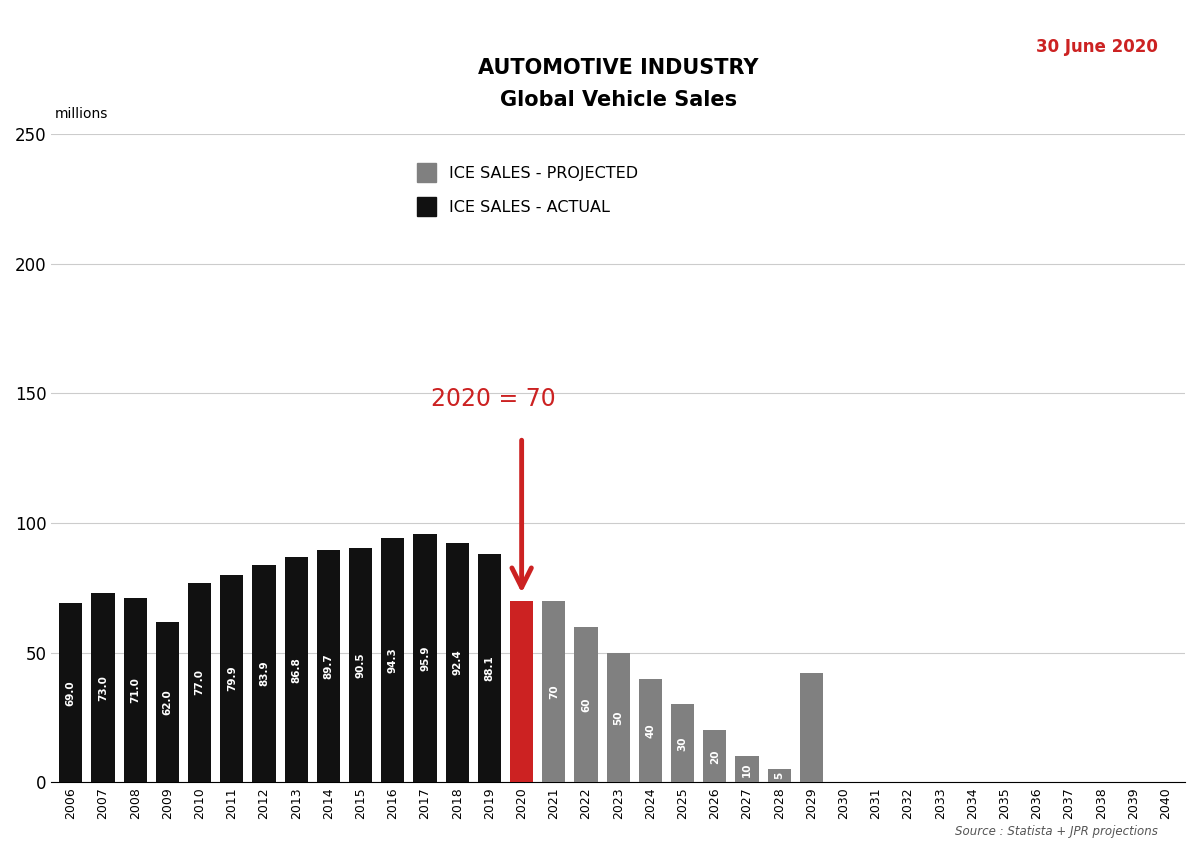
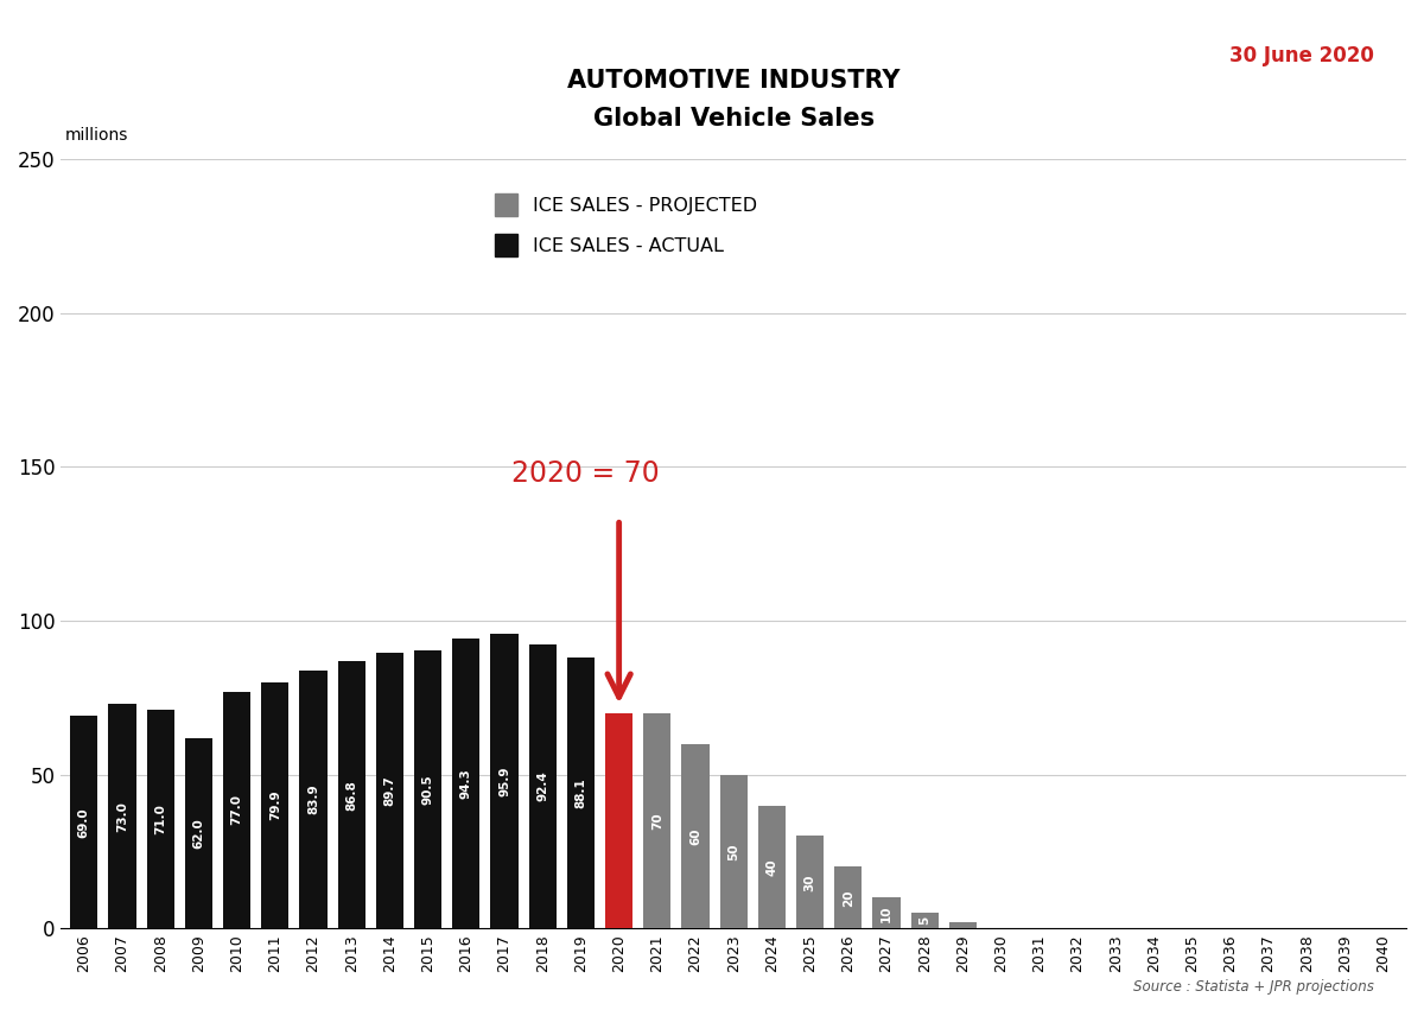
2029: 42.0 -> 2.0
